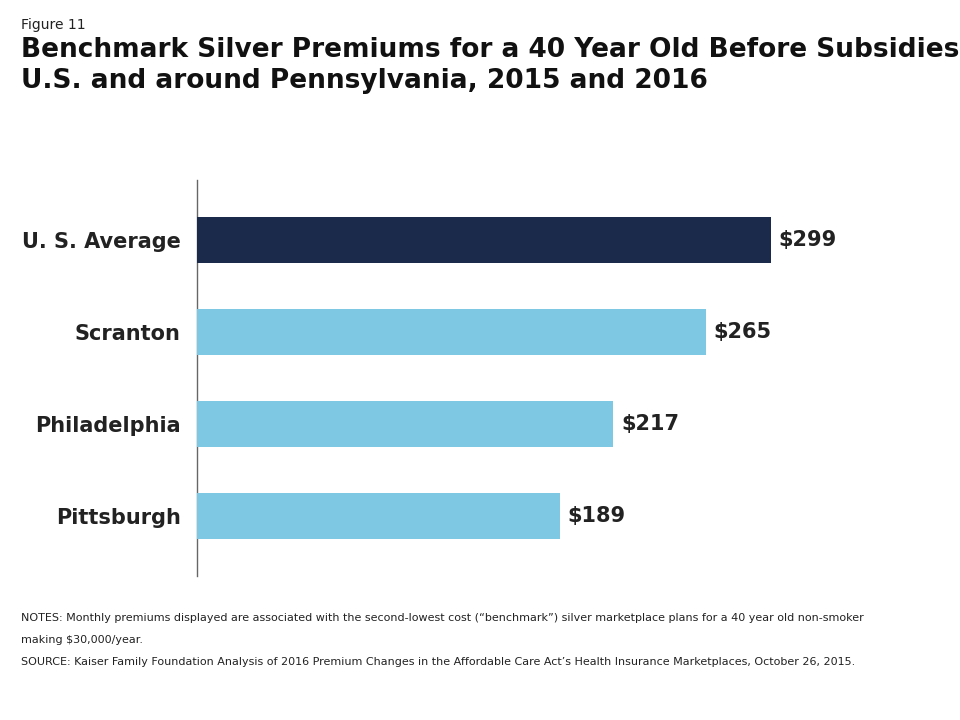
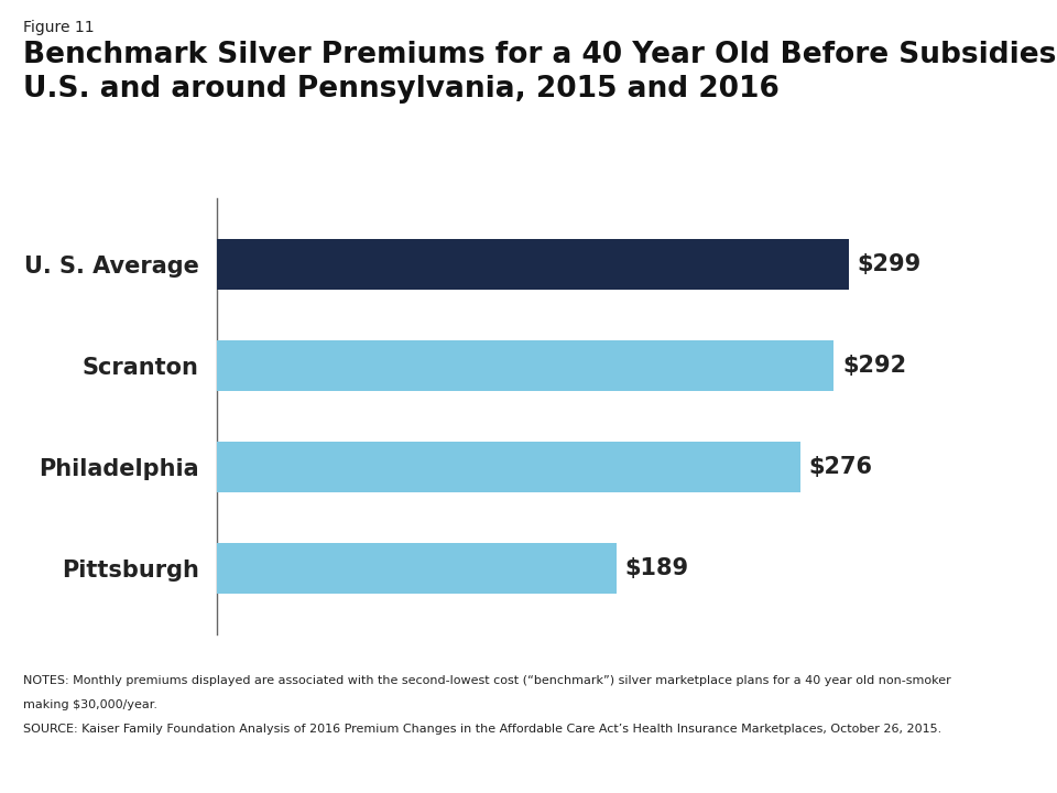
Scranton: $265 -> $292
Philadelphia: $217 -> $276
